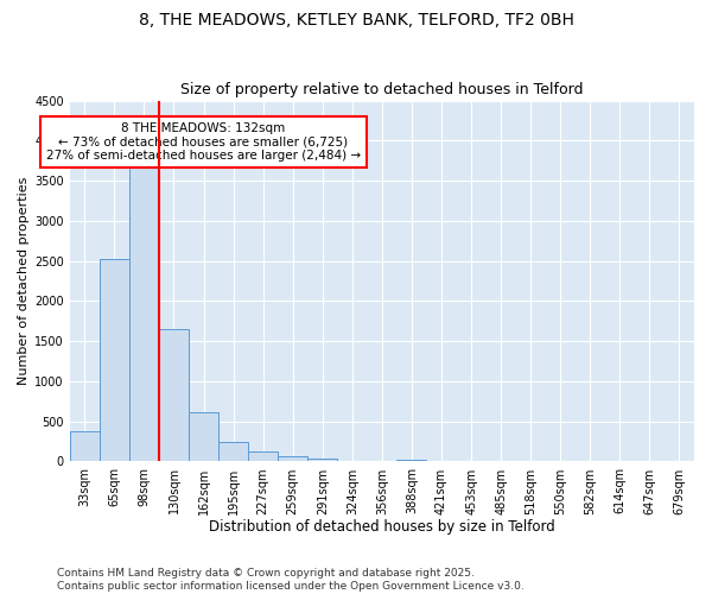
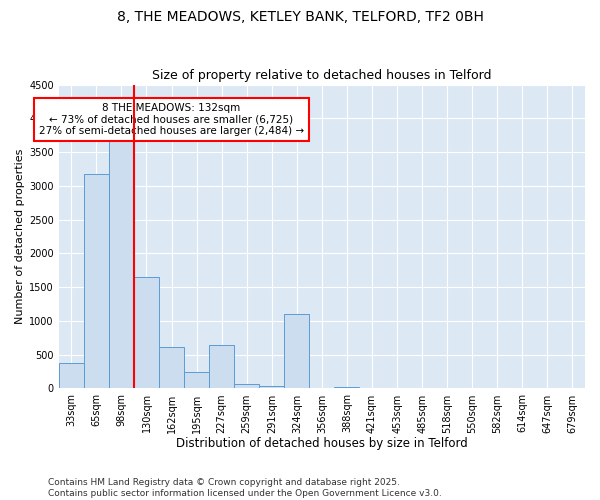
65sqm: 2520 -> 3180
227sqm: 120 -> 640
324sqm: 0 -> 1100
